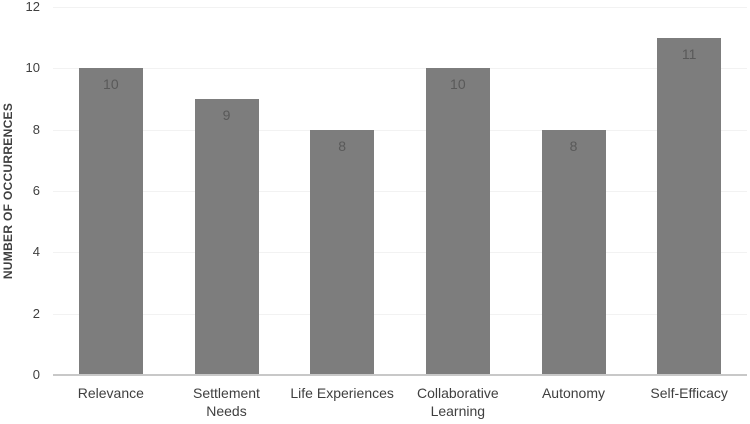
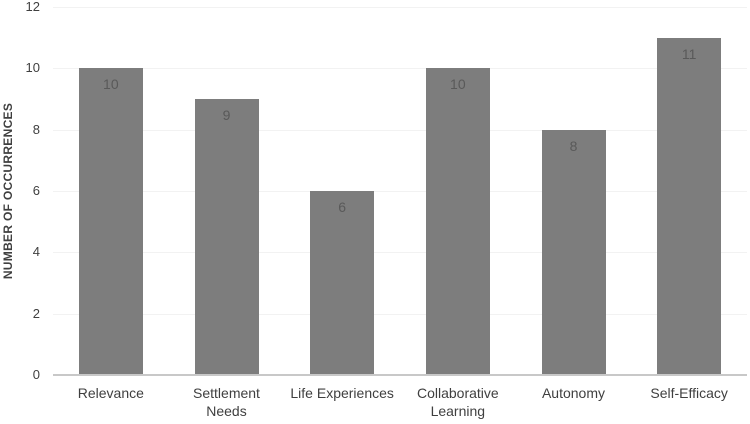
Life Experiences: 8 -> 6
